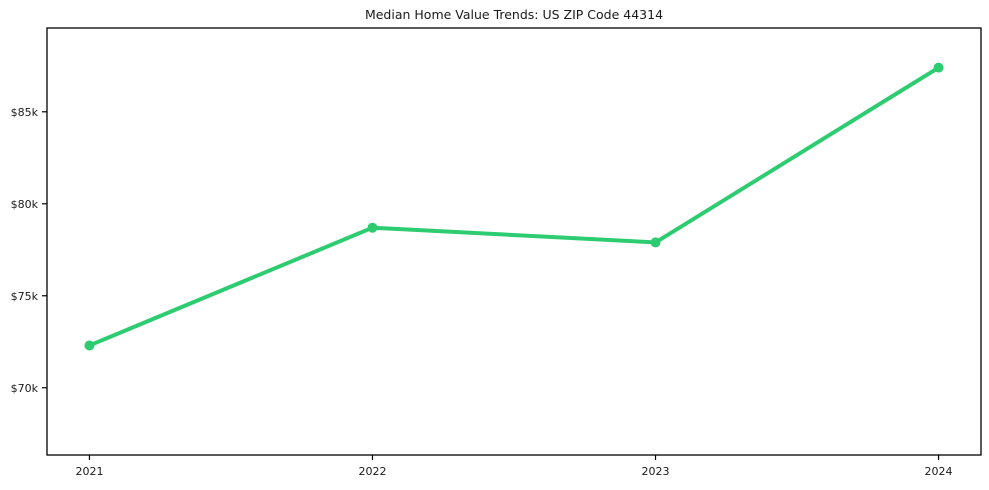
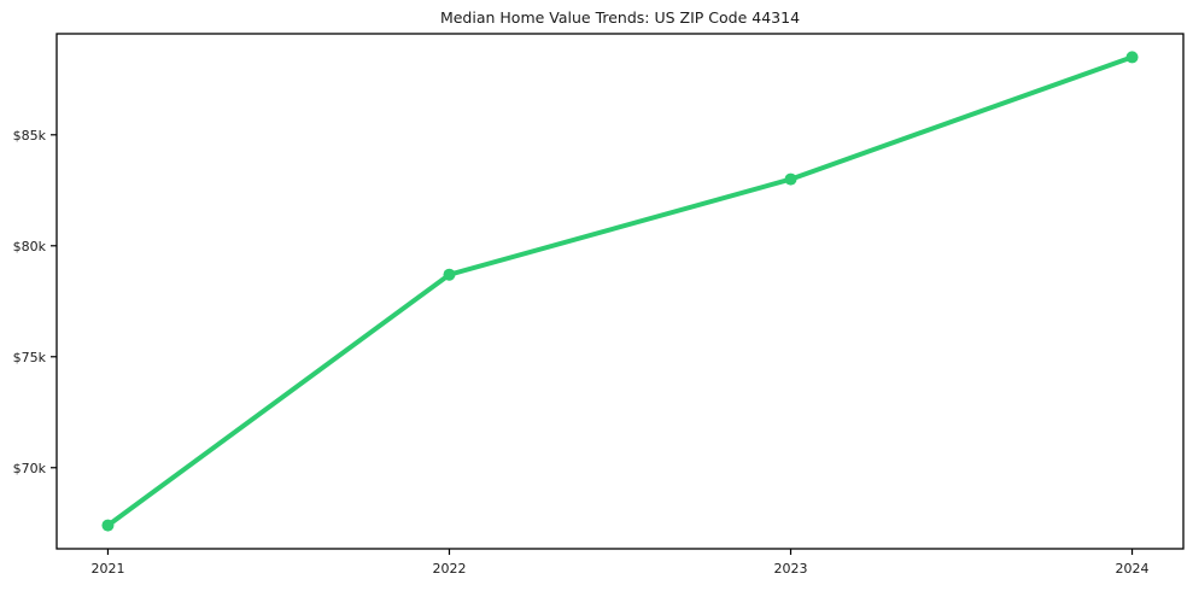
2021: $72.3k -> $67.4k
2023: $77.9k -> $83.0k
2024: $87.4k -> $88.5k
